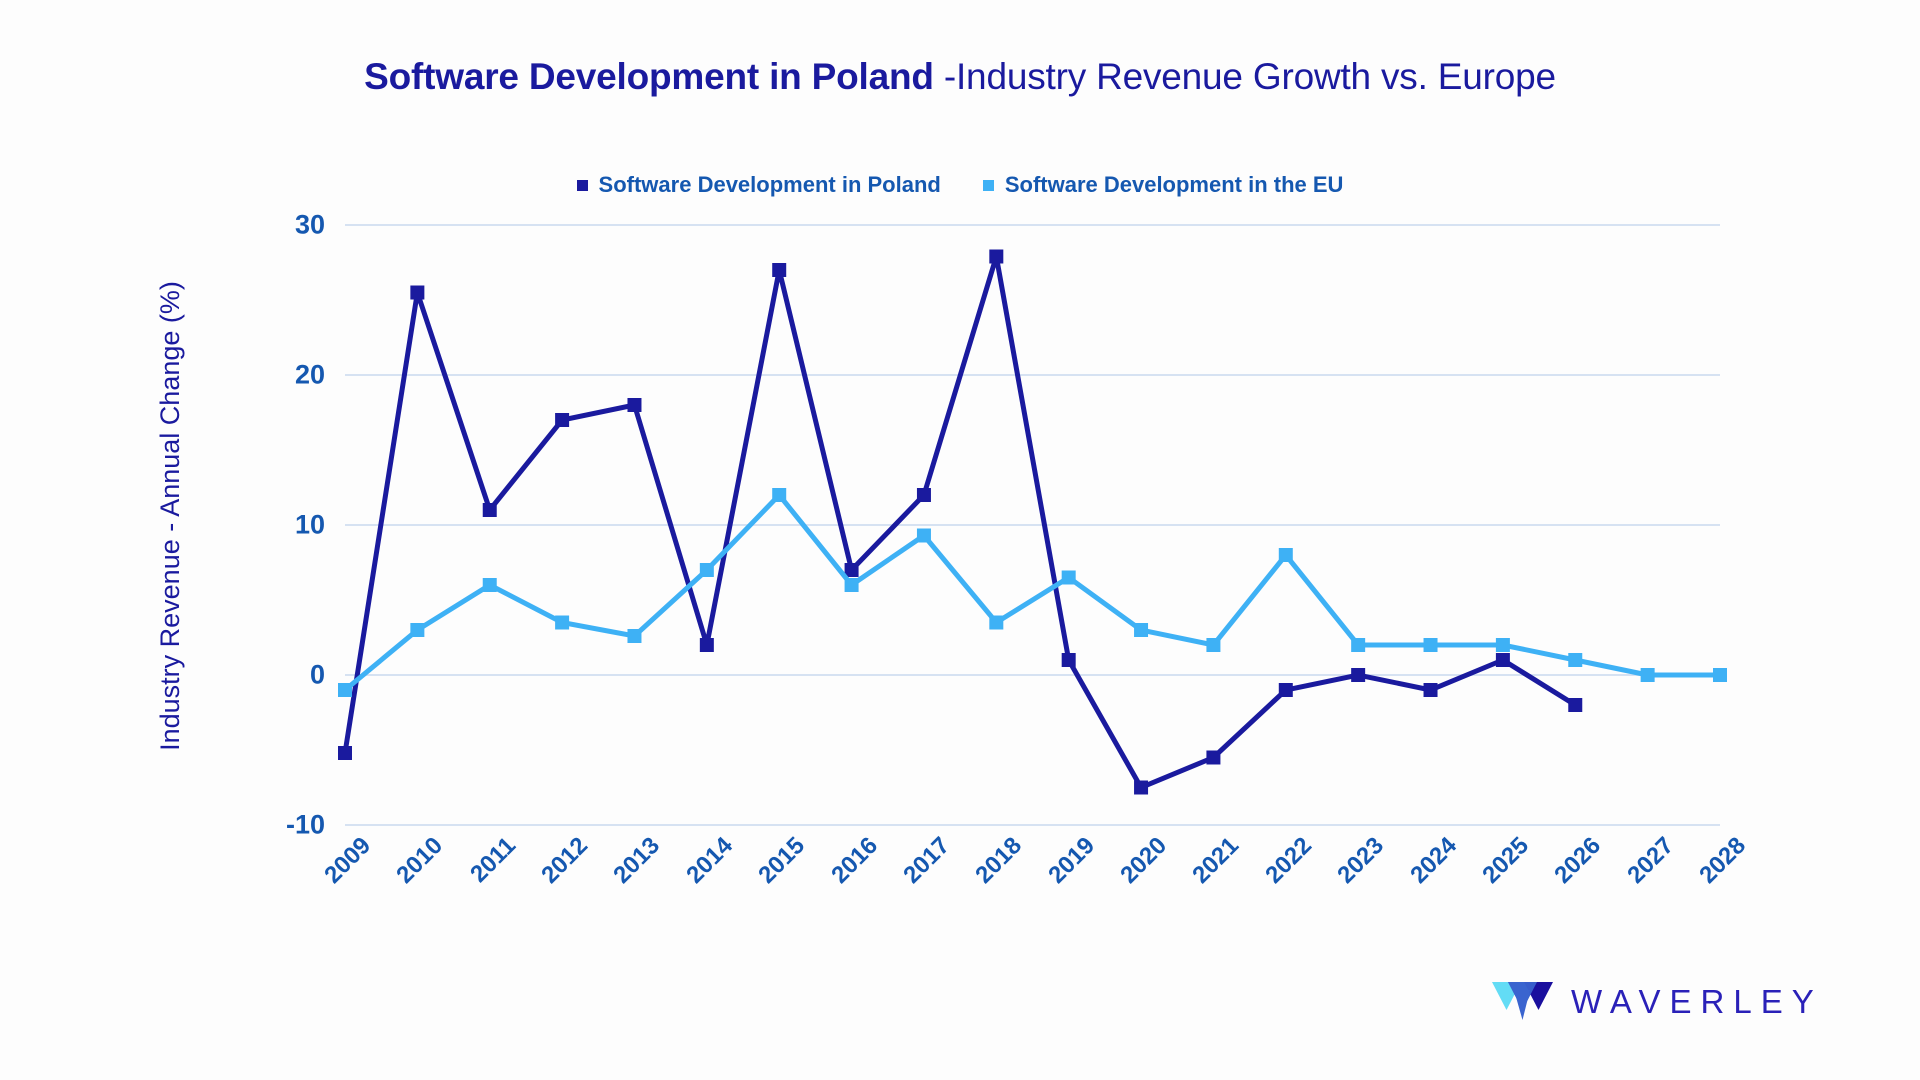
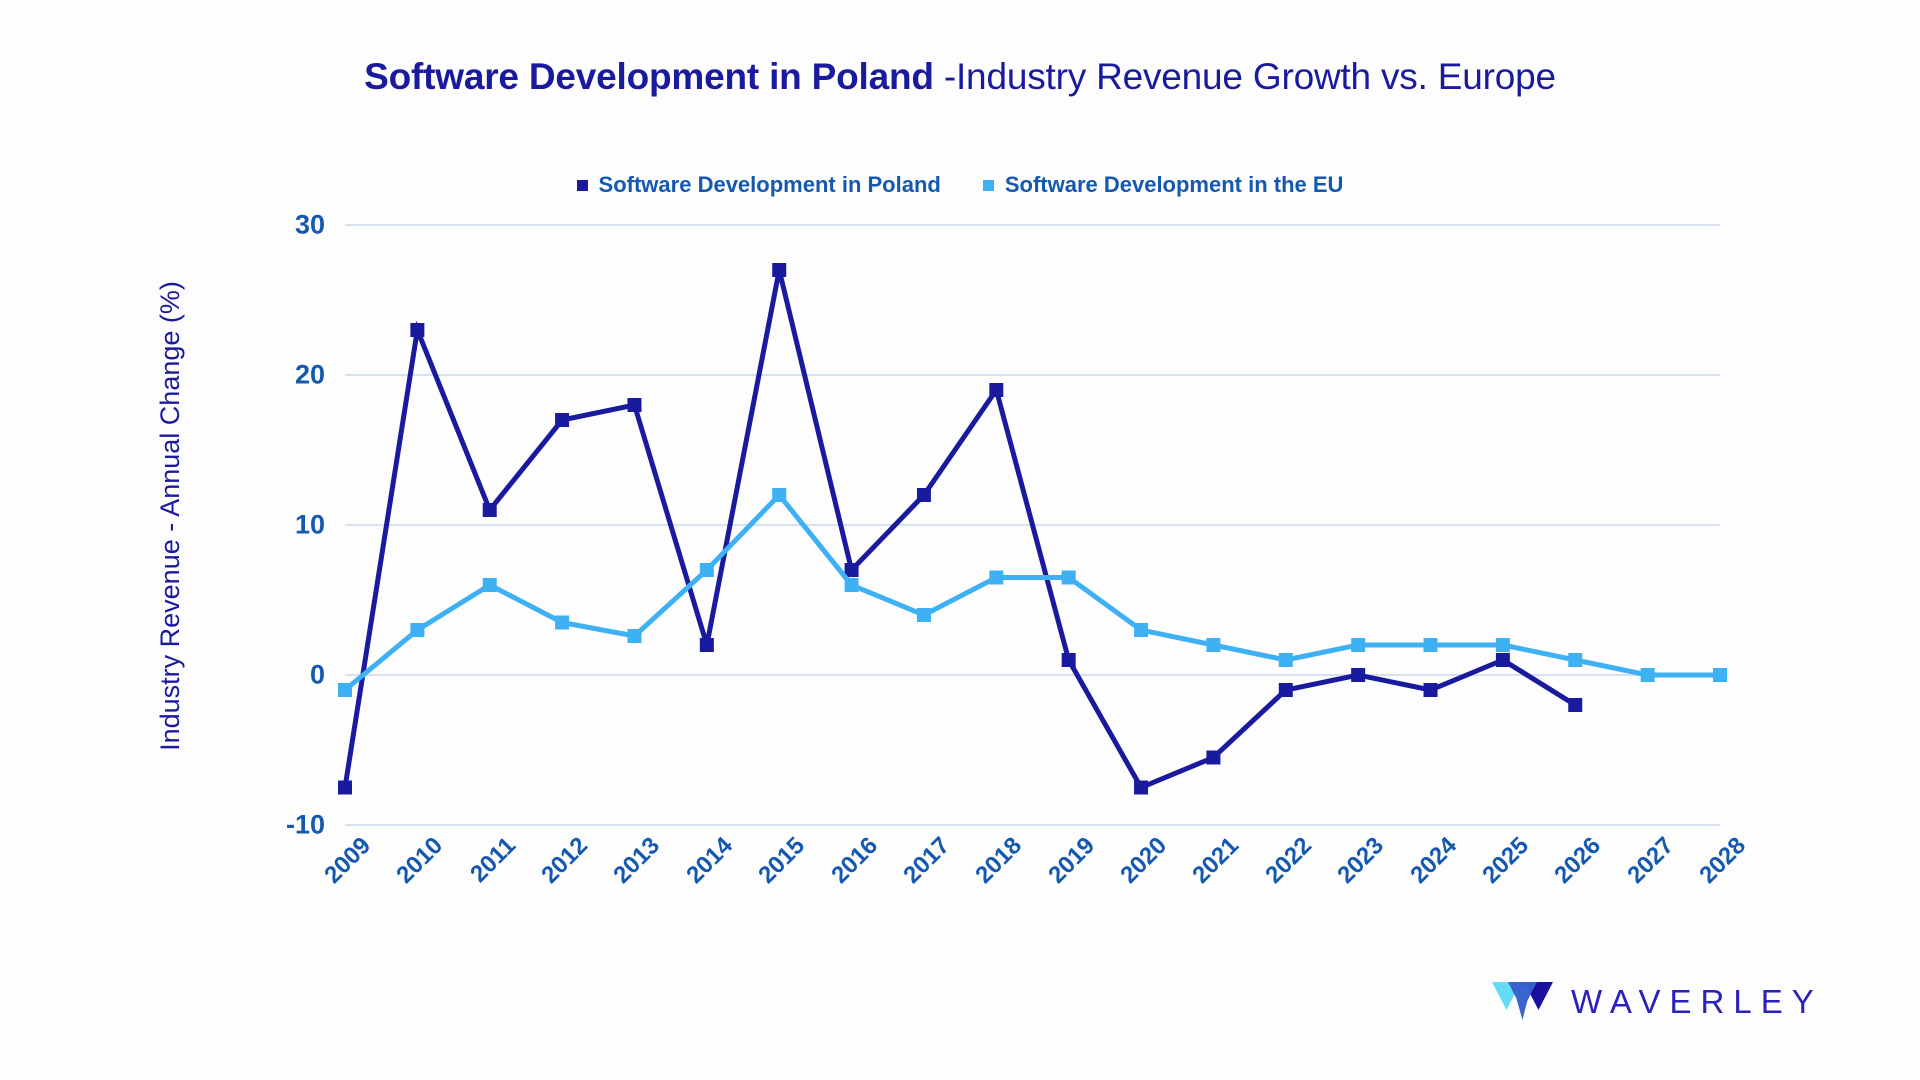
Software Development in Poland/2009: -5.2 -> -7.5
Software Development in Poland/2010: 25.5 -> 23.0
Software Development in the EU/2017: 9.3 -> 4.0
Software Development in Poland/2018: 27.9 -> 19.0
Software Development in the EU/2018: 3.5 -> 6.5
Software Development in the EU/2022: 8.0 -> 1.0
